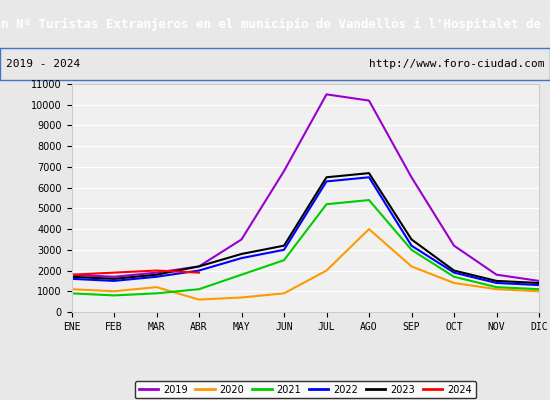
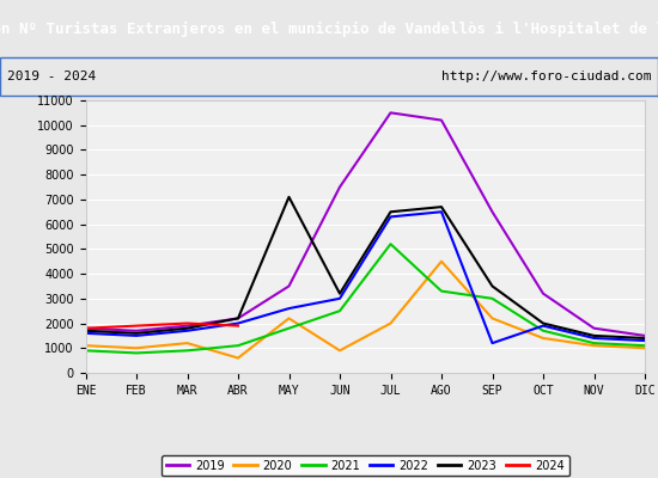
2023/MAY: 2800 -> 7100
2020/MAY: 700 -> 2200
2019/JUN: 6800 -> 7500
2021/AGO: 5400 -> 3300
2020/AGO: 4000 -> 4500
2022/SEP: 3200 -> 1200
